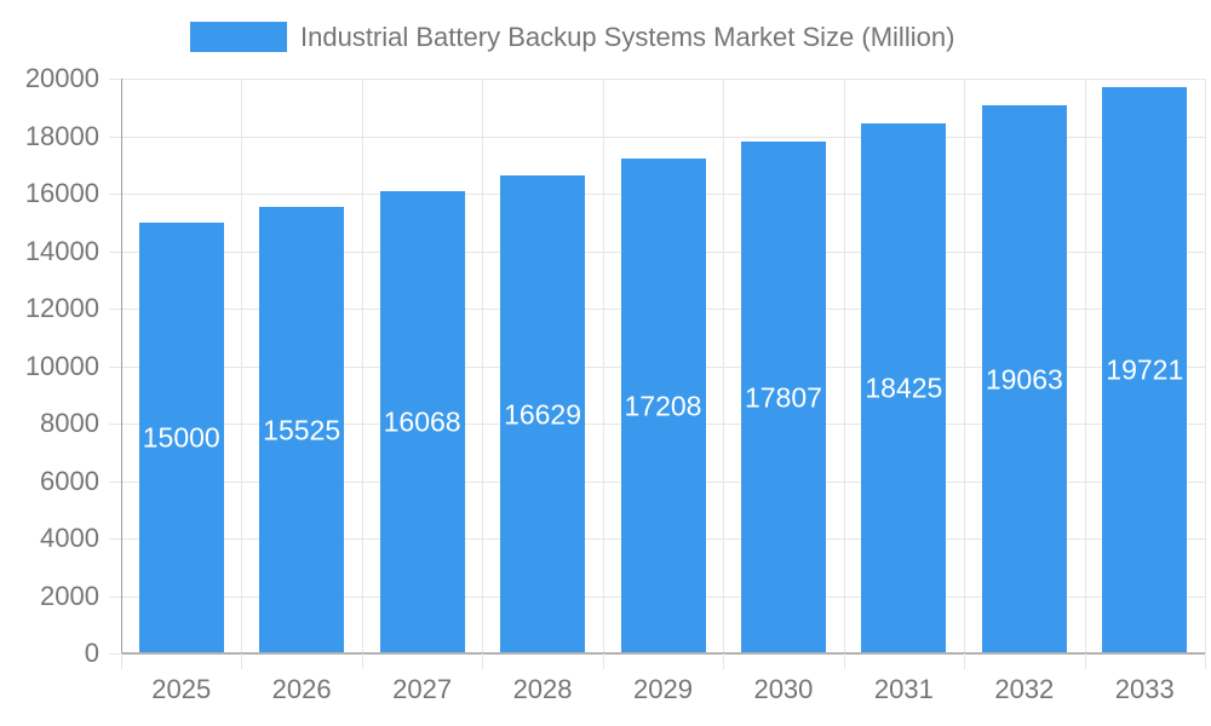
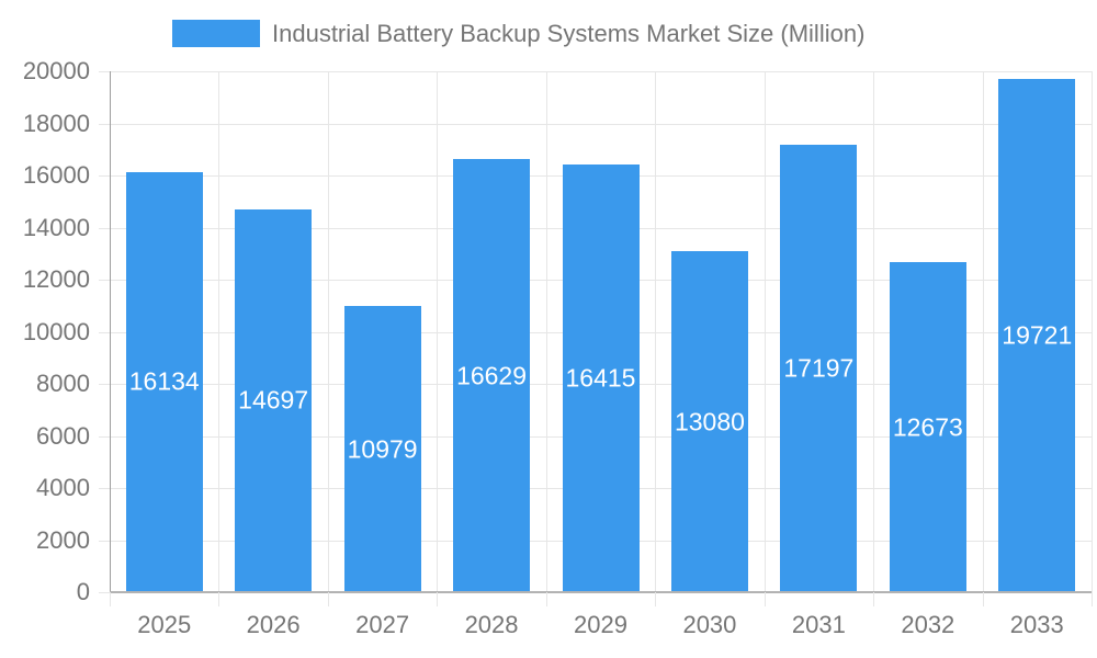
2025: 15000 -> 16134
2026: 15525 -> 14697
2027: 16068 -> 10979
2029: 17208 -> 16415
2030: 17807 -> 13080
2031: 18425 -> 17197
2032: 19063 -> 12673
